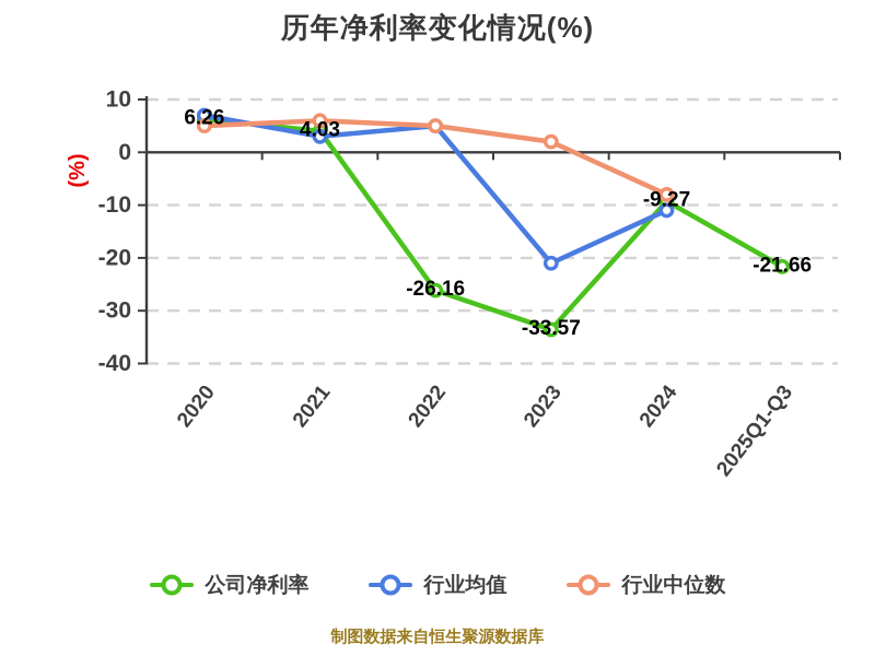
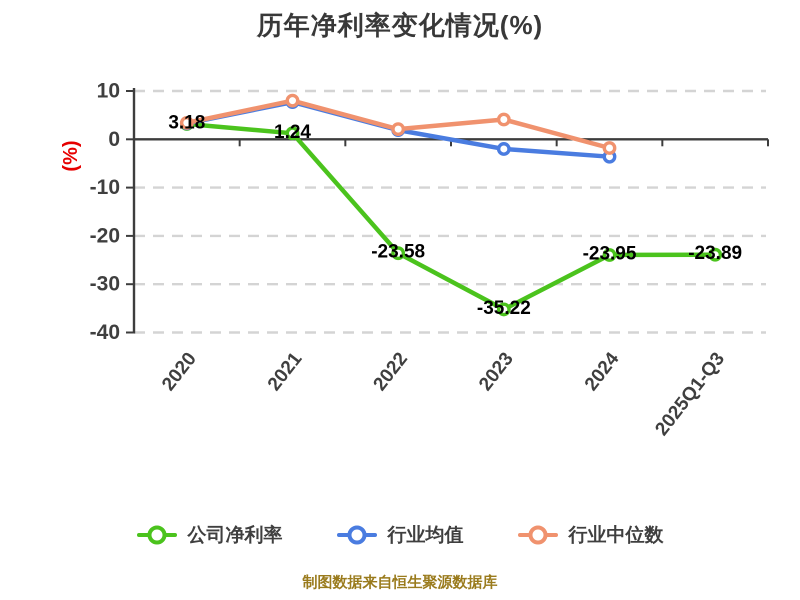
公司净利率/2020: 6.26 -> 3.18
行业均值/2020: 7 -> 3
行业中位数/2020: 5 -> 3
公司净利率/2021: 4.03 -> 1.24
行业均值/2021: 3 -> 8
行业中位数/2021: 6 -> 8
公司净利率/2022: -26.16 -> -23.58
行业均值/2022: 5 -> 2
行业中位数/2022: 5 -> 2
公司净利率/2023: -33.57 -> -35.22
行业均值/2023: -21 -> -2
行业中位数/2023: 2 -> 4
公司净利率/2024: -9.27 -> -23.95
行业均值/2024: -11 -> -4
行业中位数/2024: -8 -> -2
公司净利率/2025Q1-Q3: -21.66 -> -23.89
